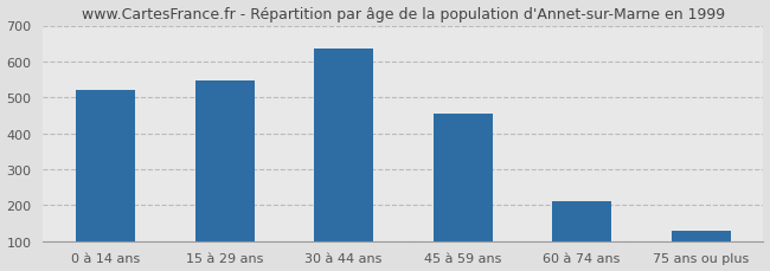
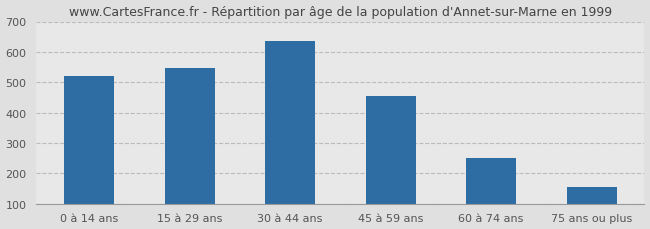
60 à 74 ans: 210 -> 250
75 ans ou plus: 130 -> 155
